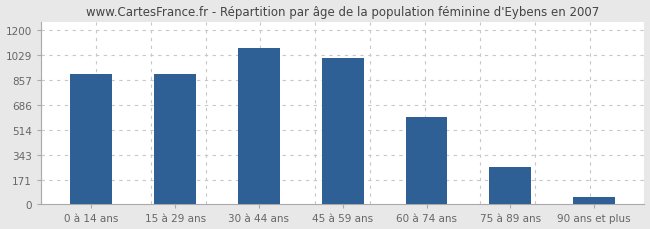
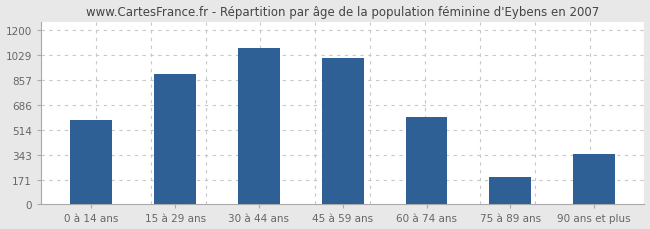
0 à 14 ans: 900 -> 580
75 à 89 ans: 260 -> 190
90 ans et plus: 50 -> 350
